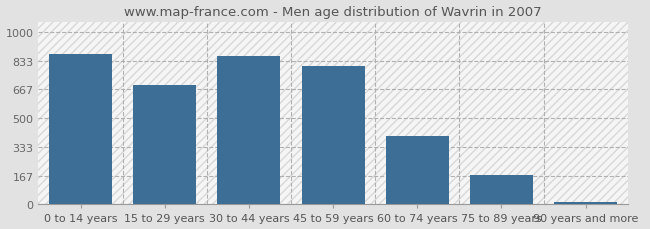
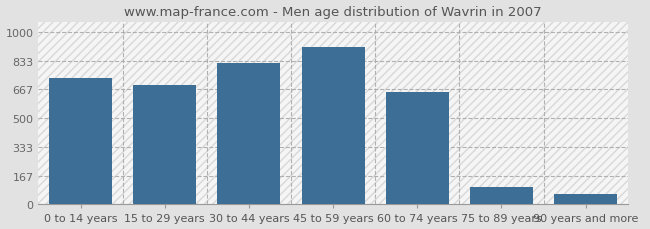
0 to 14 years: 870 -> 730
30 to 44 years: 860 -> 820
45 to 59 years: 800 -> 910
60 to 74 years: 400 -> 650
75 to 89 years: 170 -> 100
90 years and more: 10 -> 60
